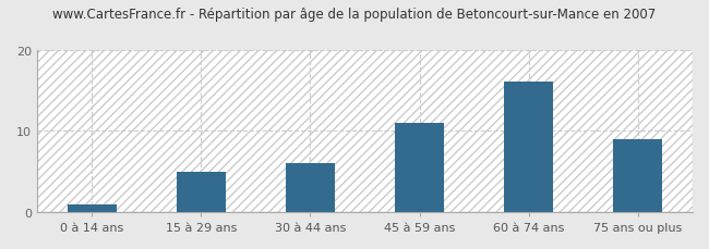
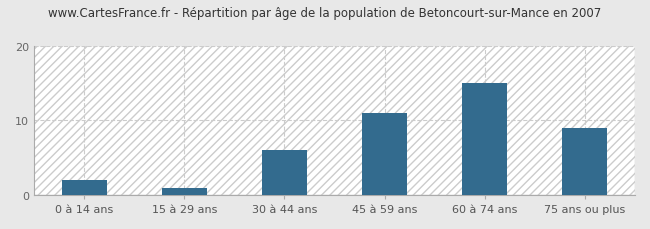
0 à 14 ans: 1 -> 2
15 à 29 ans: 5 -> 1
60 à 74 ans: 16 -> 15
